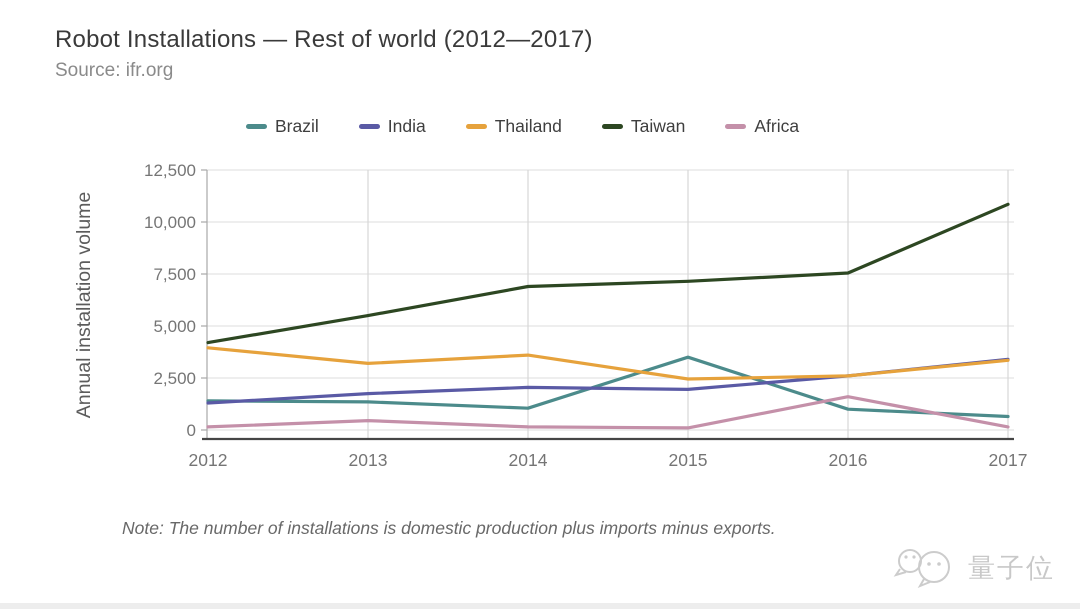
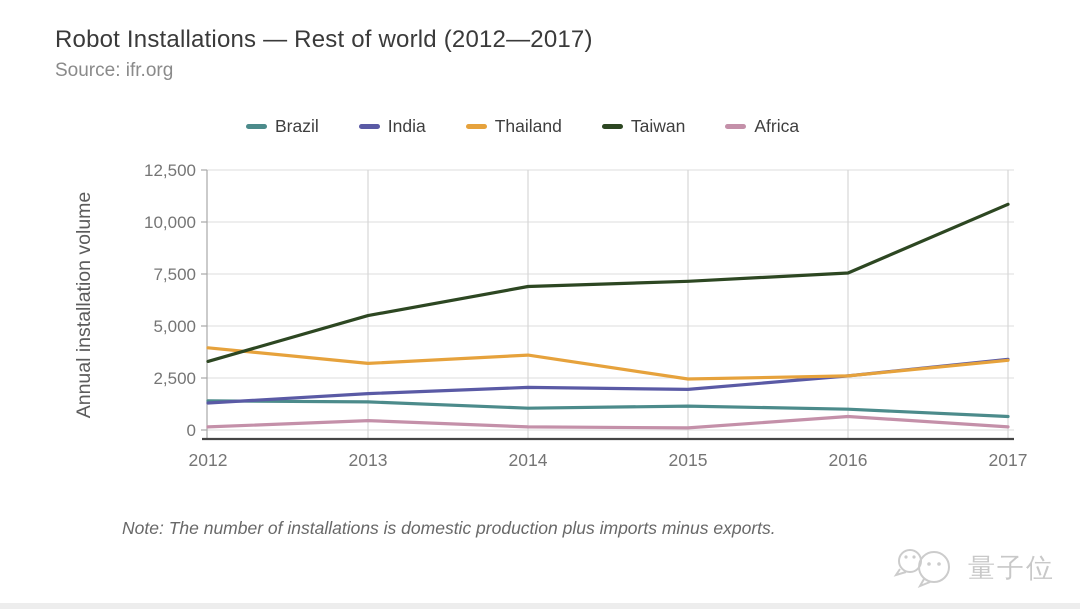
Taiwan/2012: 4200 -> 3300
Brazil/2015: 3500 -> 1200
Africa/2016: 1600 -> 600
